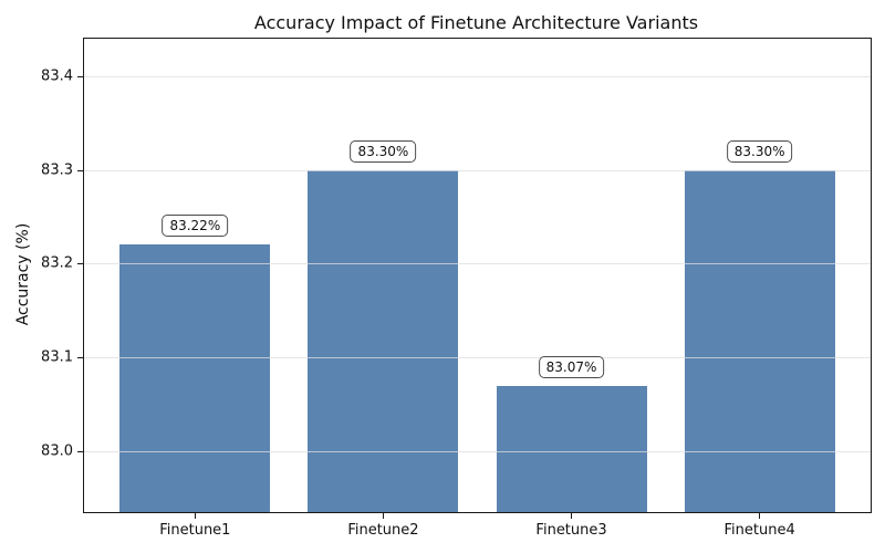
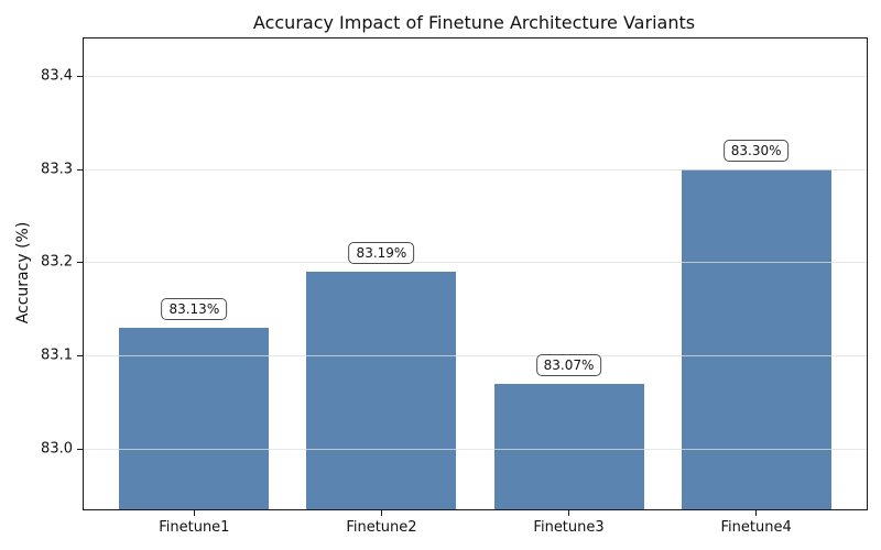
Finetune1: 83.22% -> 83.13%
Finetune2: 83.30% -> 83.19%
